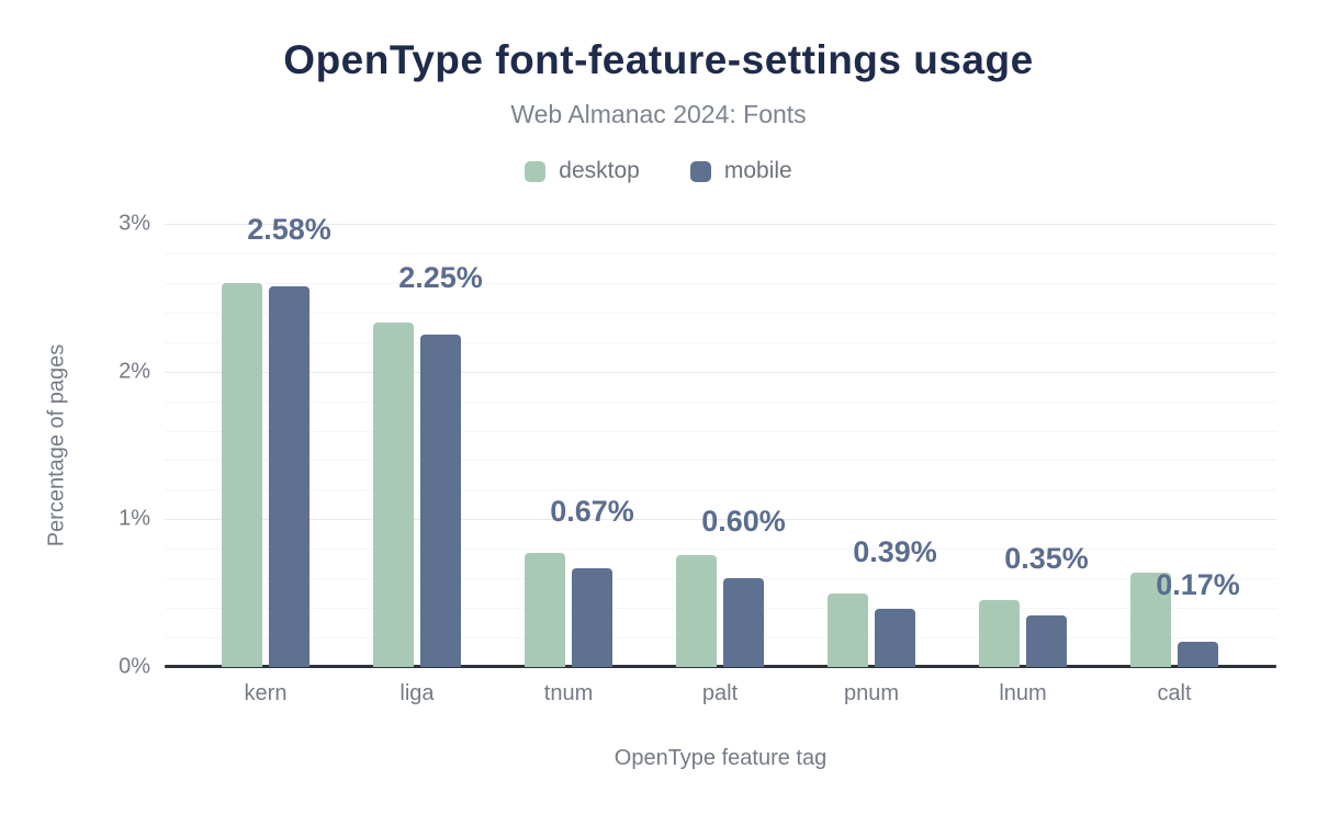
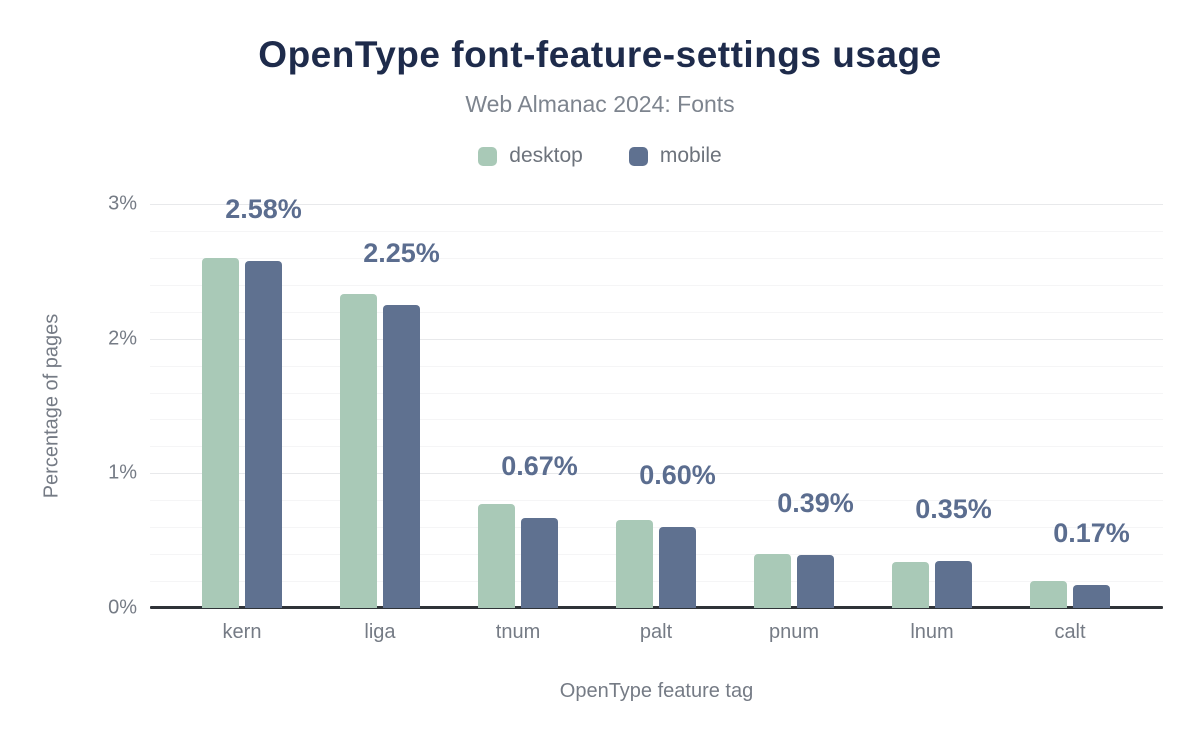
desktop/palt: 0.76% -> 0.65%
desktop/pnum: 0.50% -> 0.40%
desktop/lnum: 0.45% -> 0.34%
desktop/calt: 0.64% -> 0.20%
